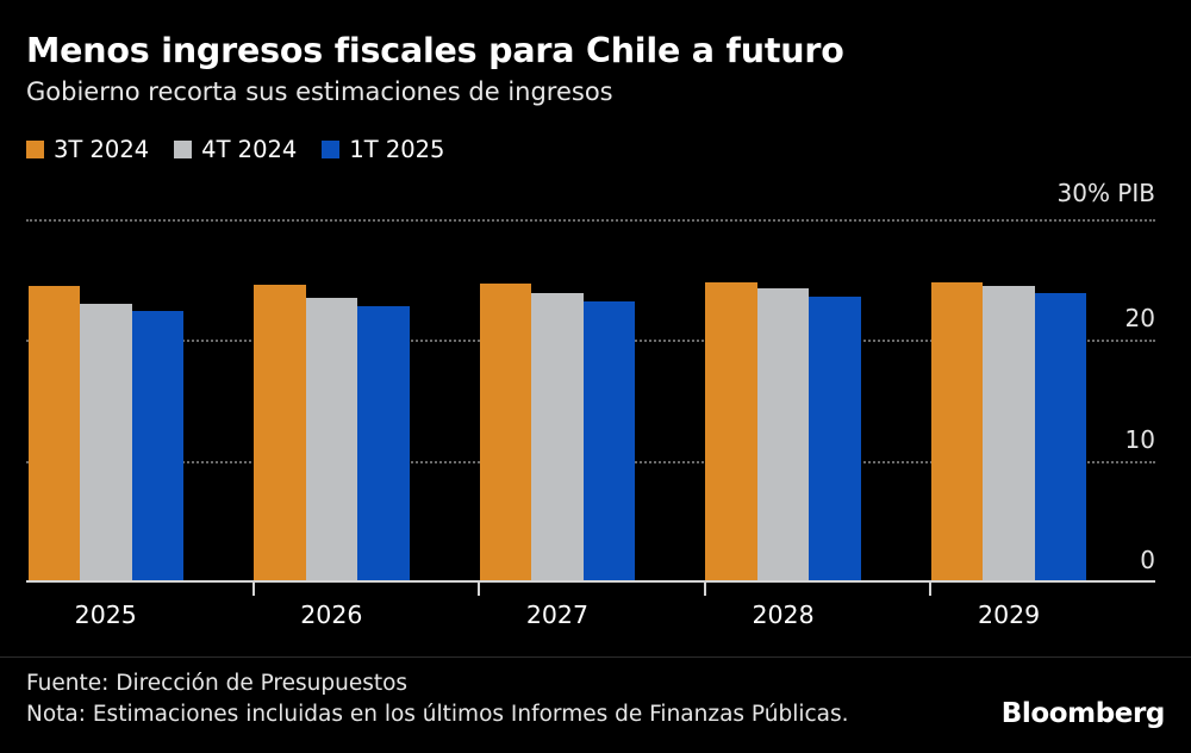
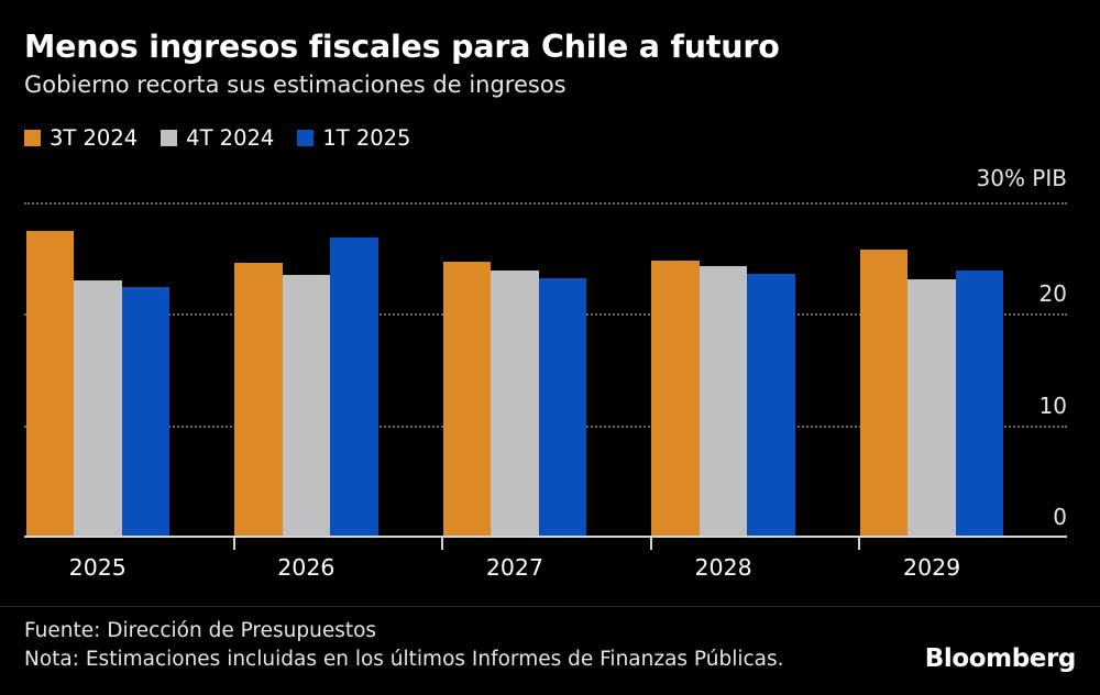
3T 2024/2025: 24.5 -> 27.4
1T 2025/2026: 22.8 -> 26.8
3T 2024/2029: 24.8 -> 25.8
4T 2024/2029: 24.5 -> 23.1
